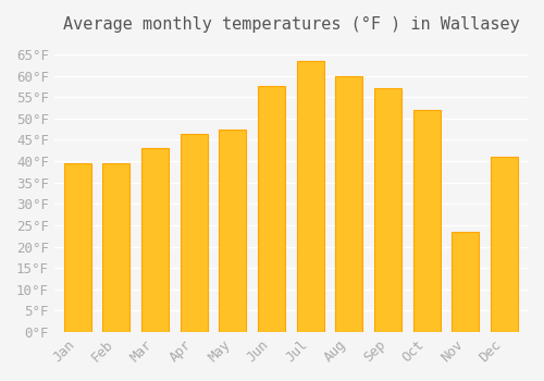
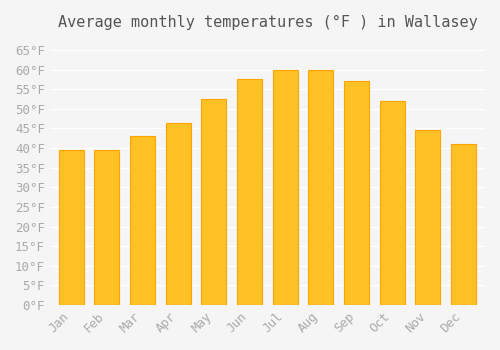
May: 47.5°F -> 52.5°F
Jul: 63.5°F -> 60.0°F
Nov: 23.5°F -> 44.5°F
